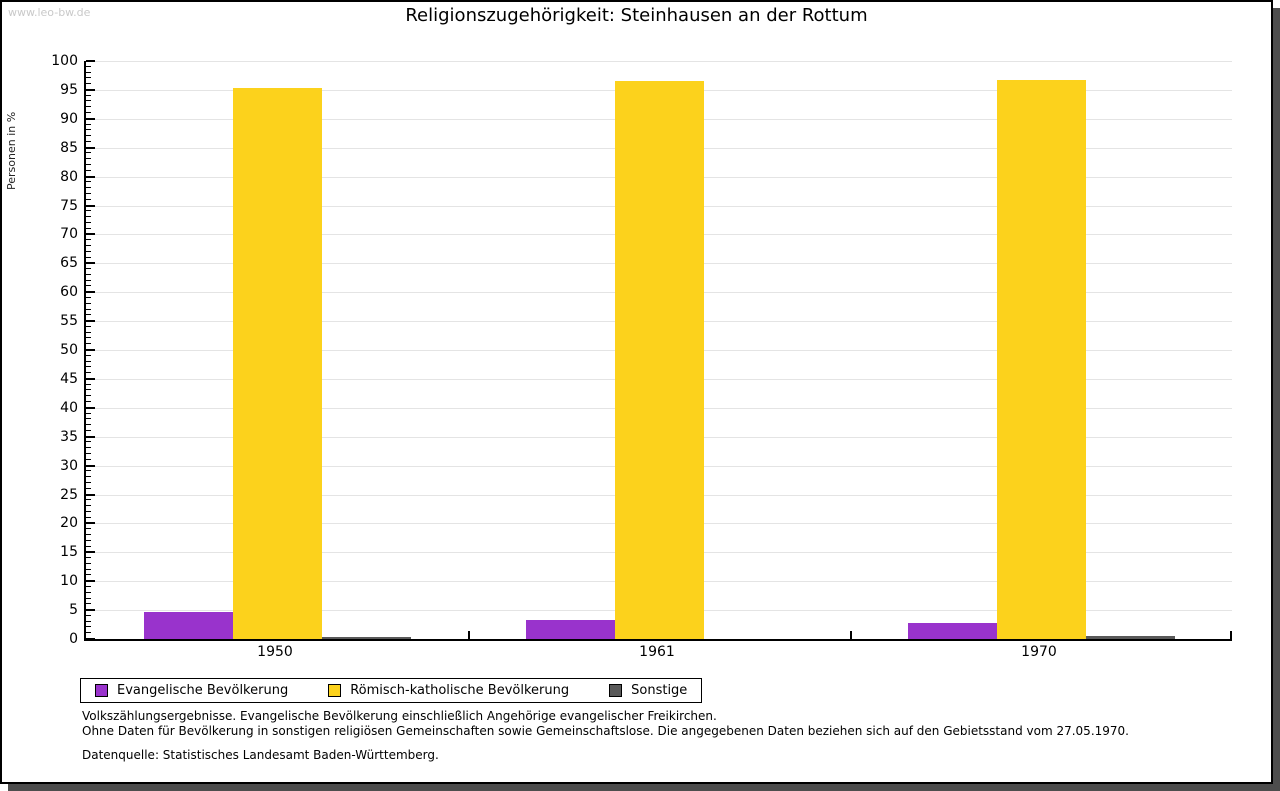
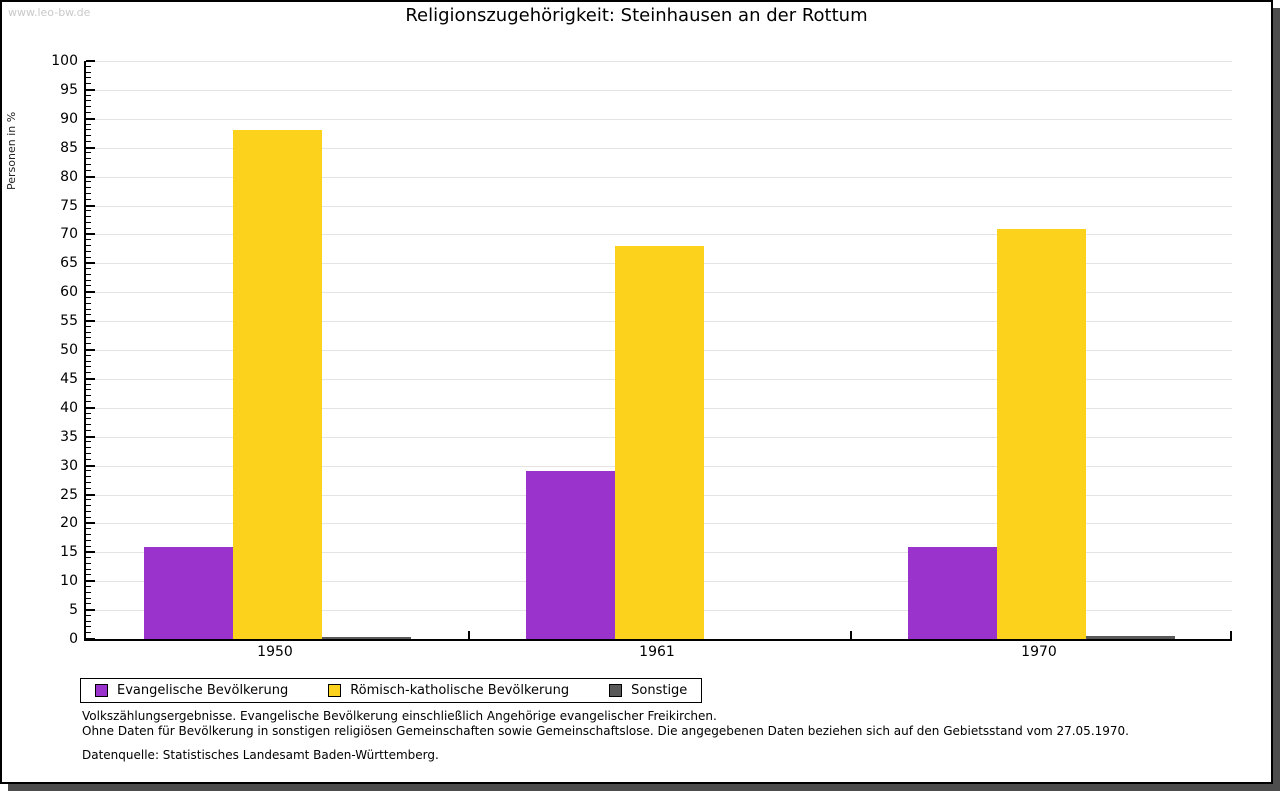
Evangelische Bevölkerung/1950: 5 -> 16
Römisch-katholische Bevölkerung/1950: 95 -> 88
Evangelische Bevölkerung/1961: 3 -> 29
Römisch-katholische Bevölkerung/1961: 97 -> 68
Evangelische Bevölkerung/1970: 3 -> 16
Römisch-katholische Bevölkerung/1970: 97 -> 71
